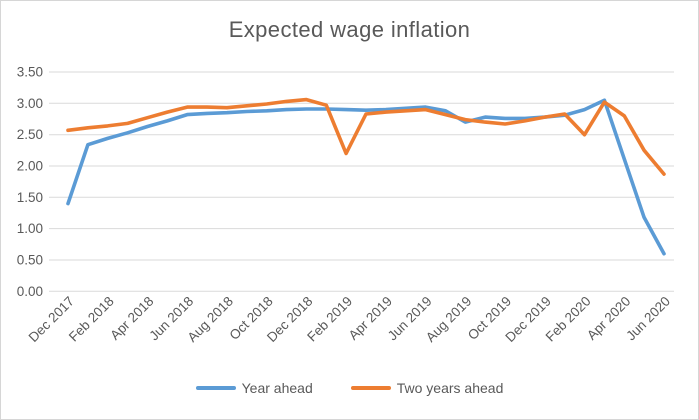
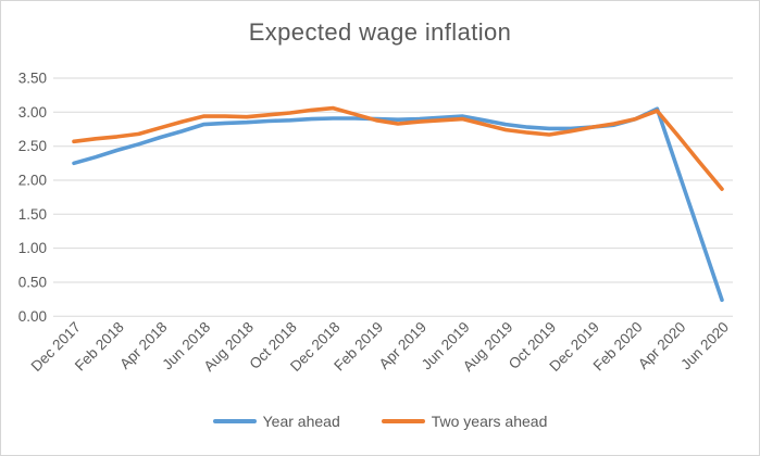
Year ahead/Dec 2017: 1.4 -> 2.2
Two years ahead/Feb 2019: 2.2 -> 2.9
Year ahead/Aug 2019: 2.7 -> 2.8
Two years ahead/Feb 2020: 2.5 -> 2.9
Two years ahead/Apr 2020: 2.8 -> 2.6
Year ahead/Jun 2020: 0.6 -> 0.2
